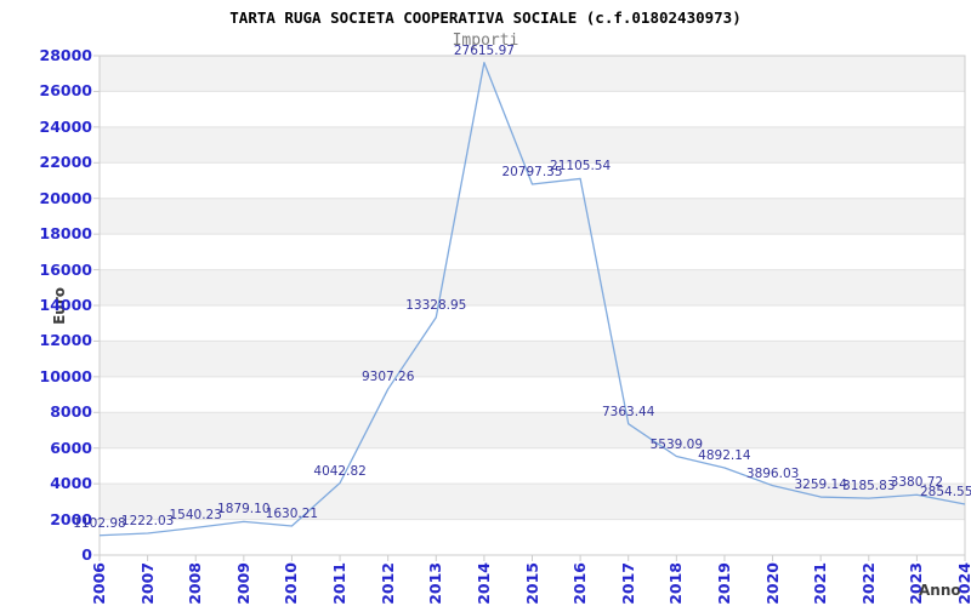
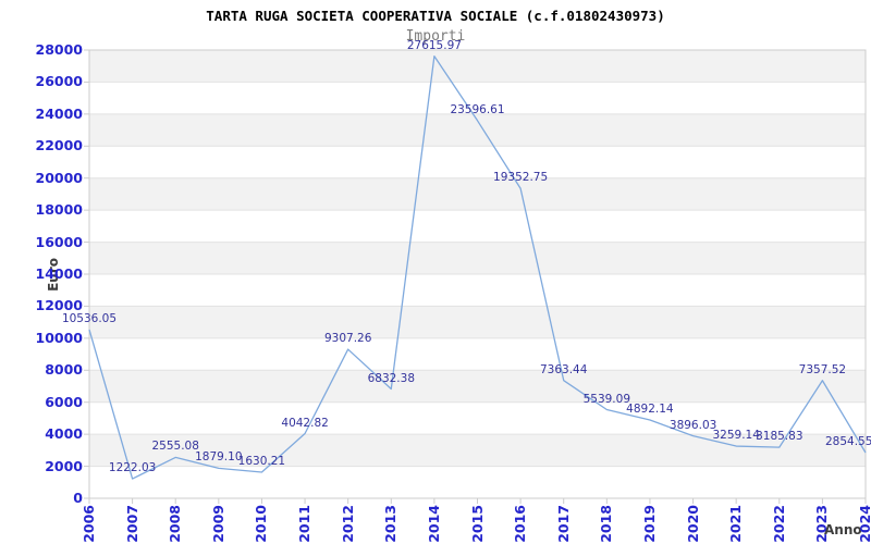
2006: 1102.98 -> 10536.05
2008: 1540.23 -> 2555.08
2013: 13328.95 -> 6832.38
2015: 20797.35 -> 23596.61
2016: 21105.54 -> 19352.75
2023: 3380.72 -> 7357.52
